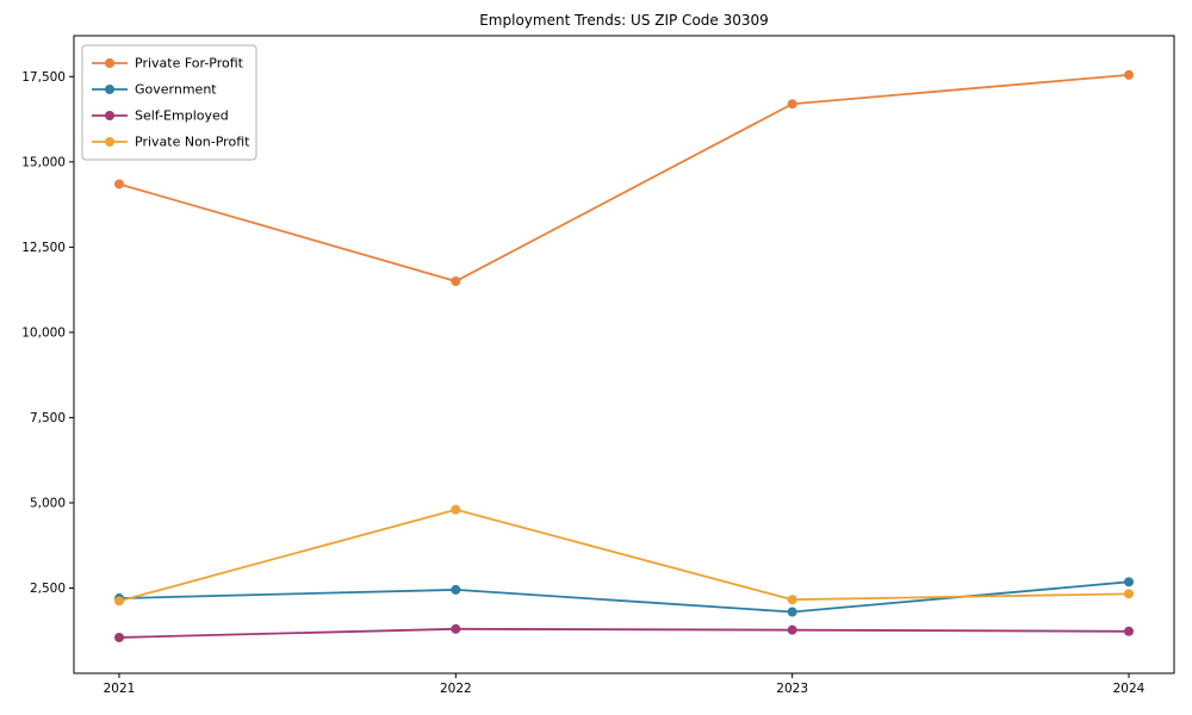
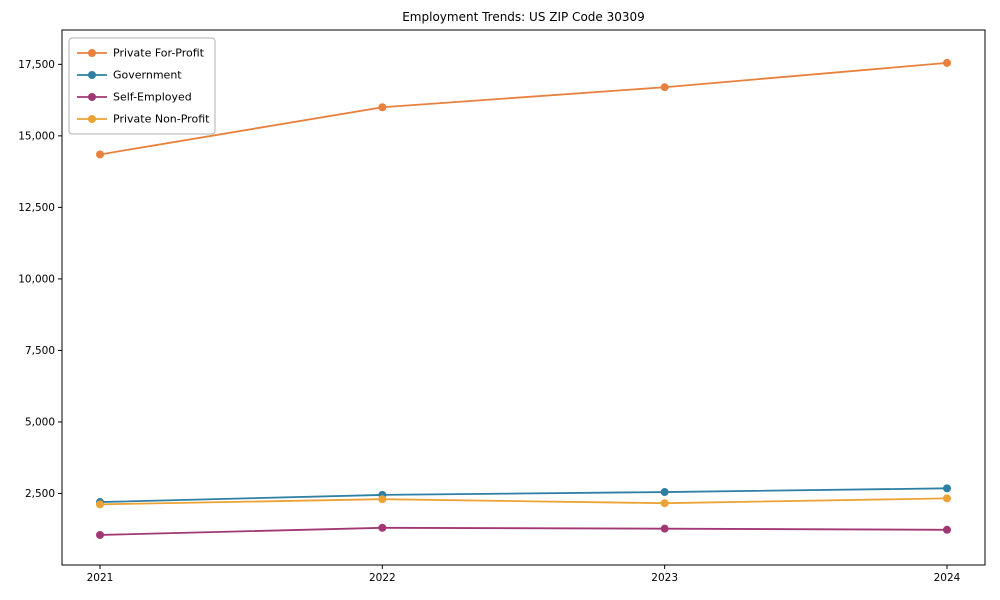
Private For-Profit/2022: 11500 -> 16000
Private Non-Profit/2022: 4800 -> 2300
Government/2023: 1800 -> 2600
